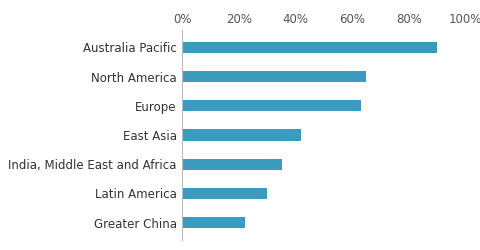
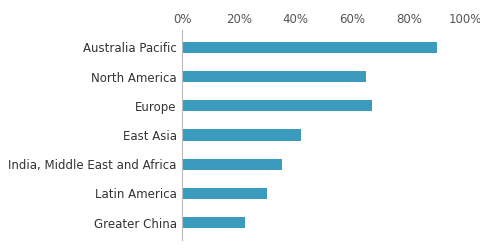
Europe: 63% -> 67%
